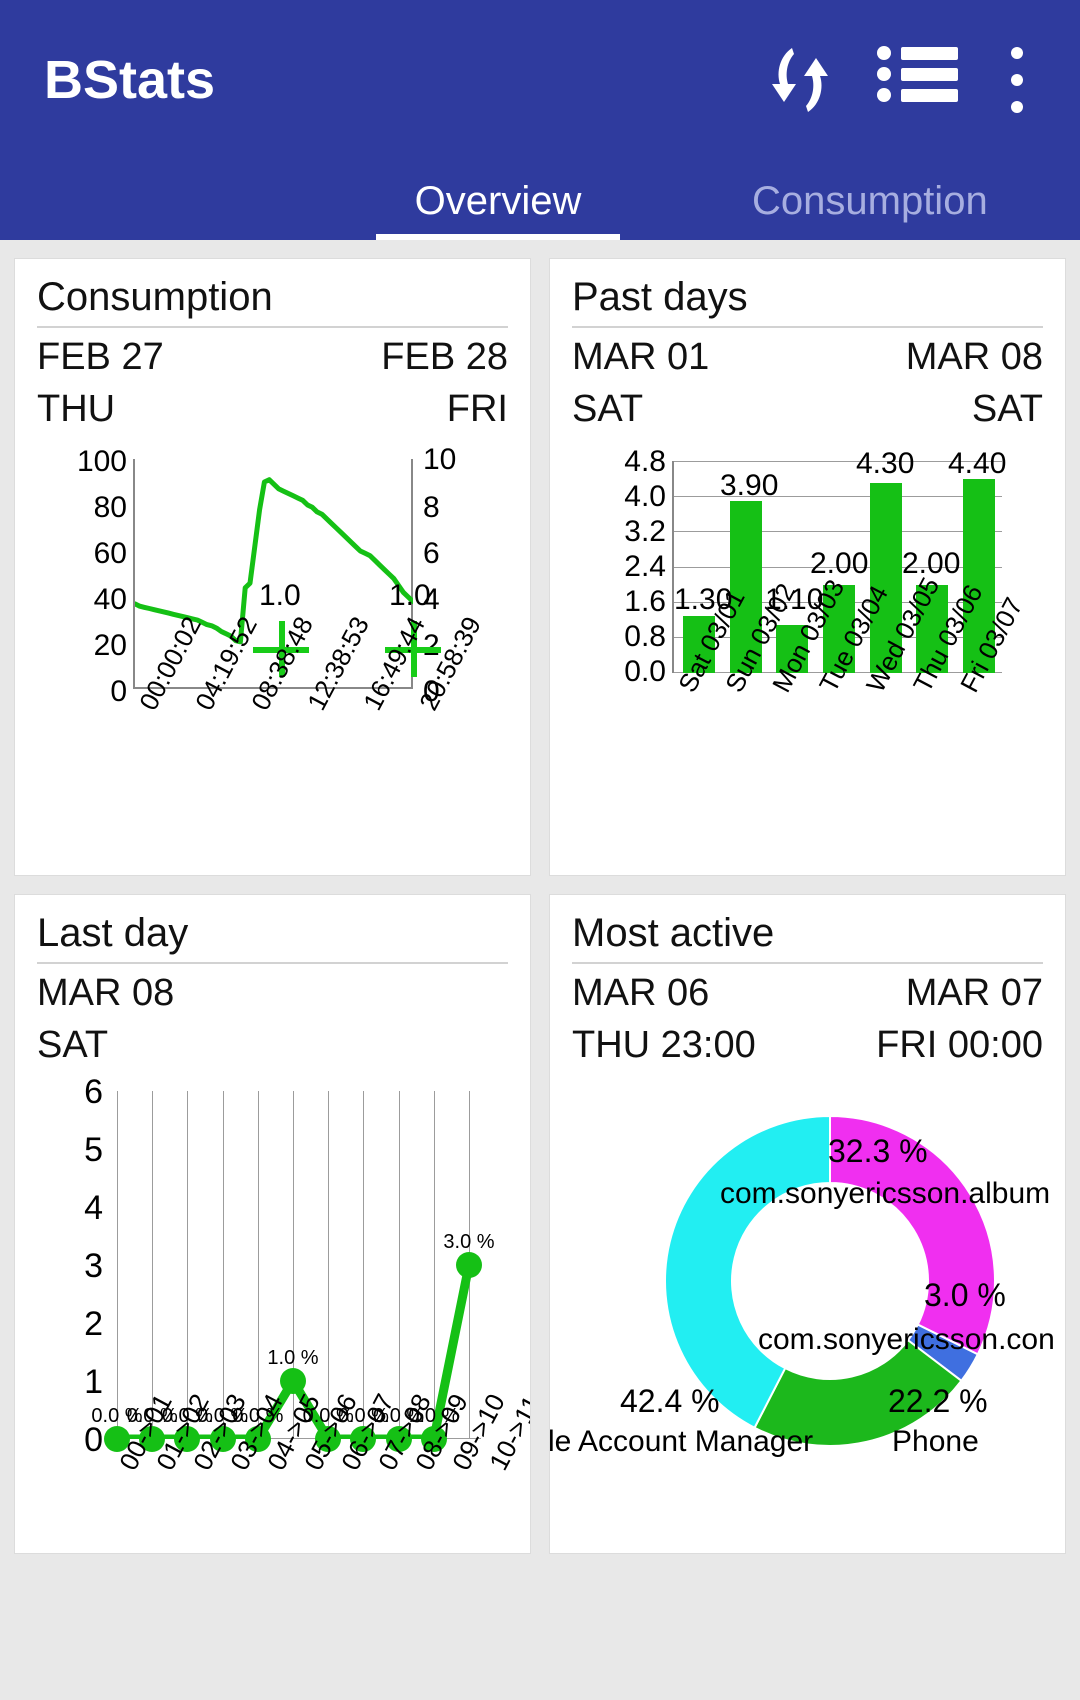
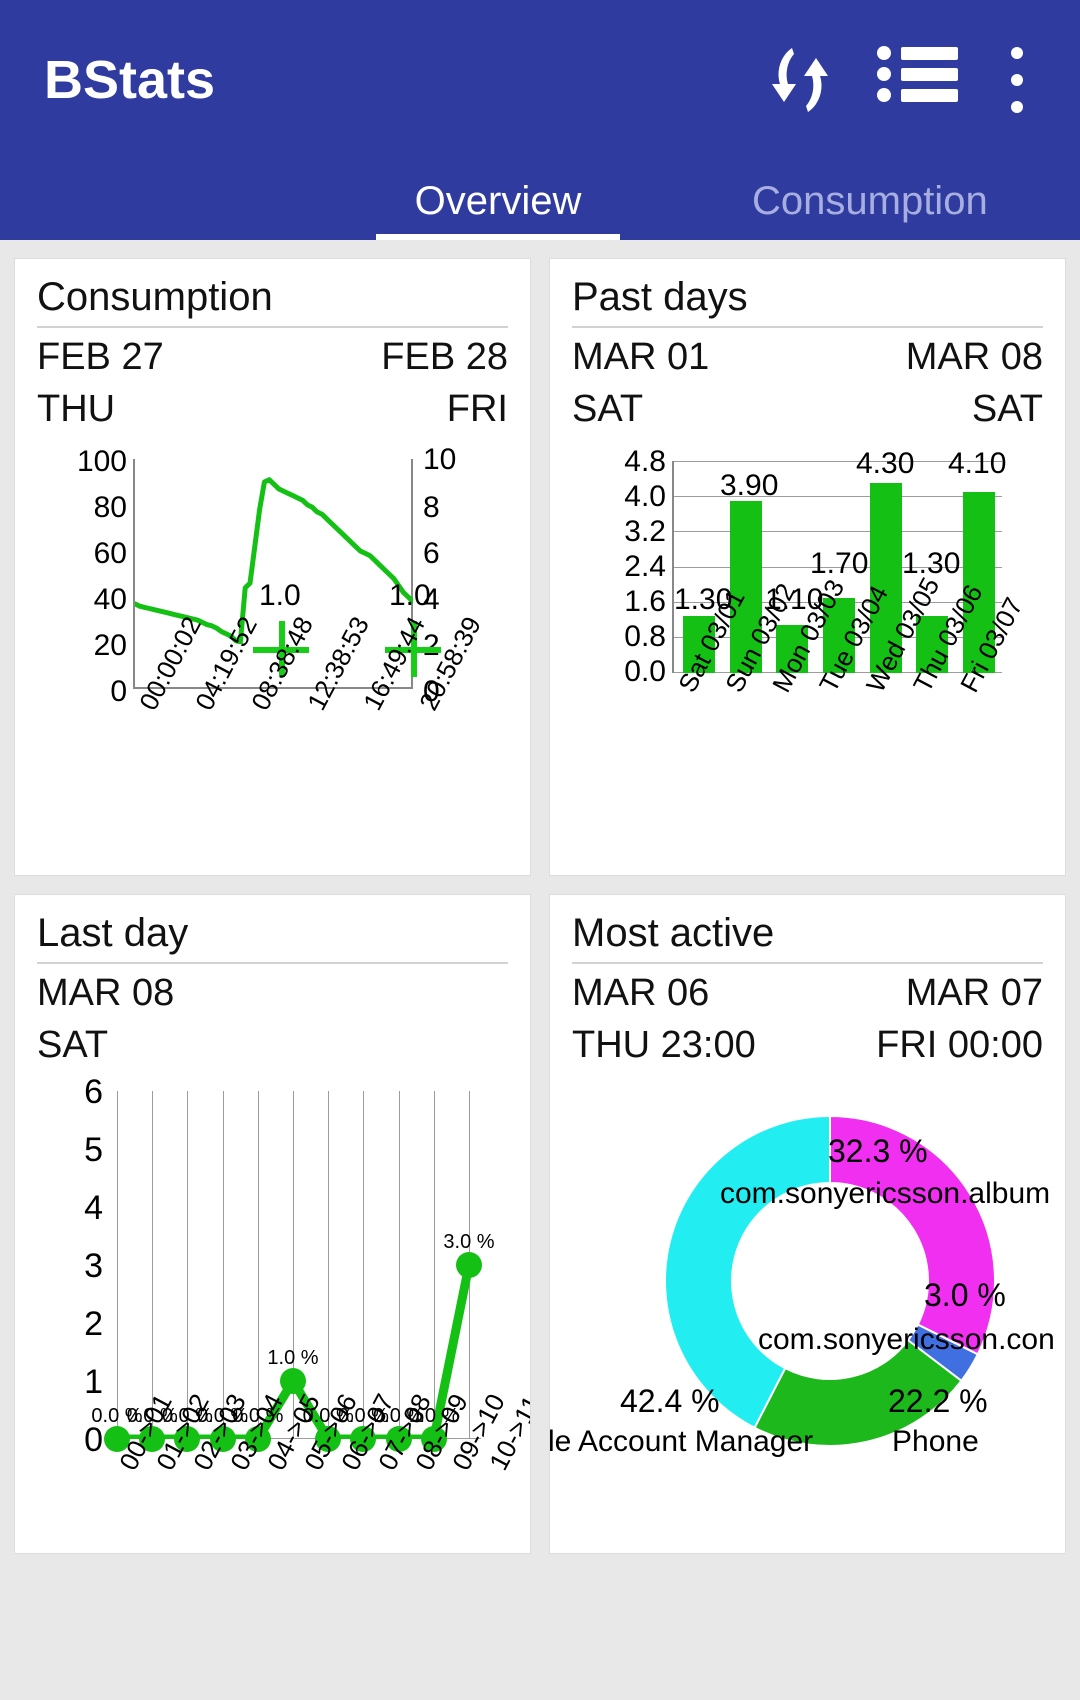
Past days/Tue 03/04: 2.00 -> 1.70
Past days/Thu 03/06: 2.00 -> 1.30
Past days/Fri 03/07: 4.40 -> 4.10
